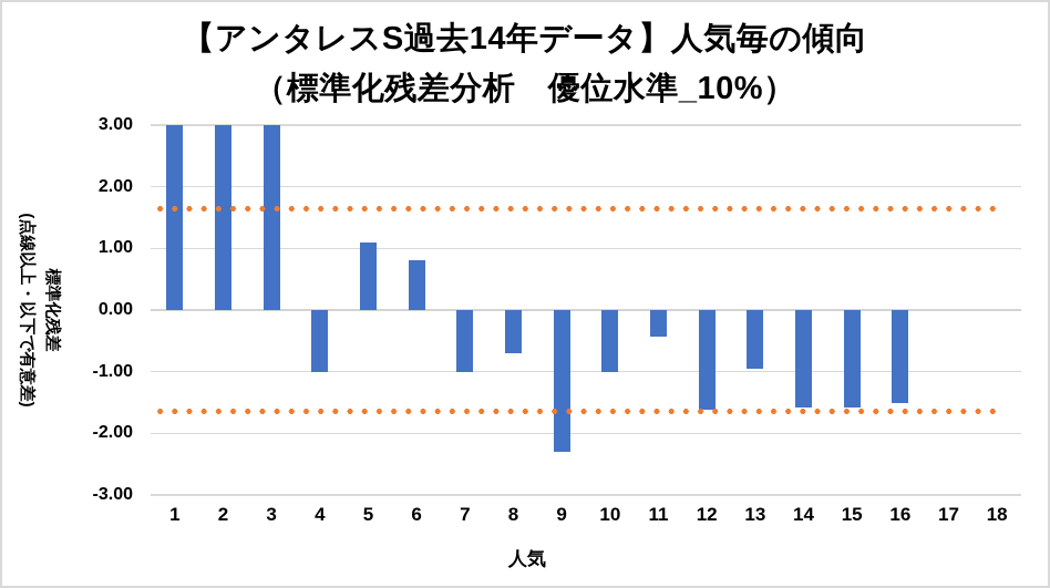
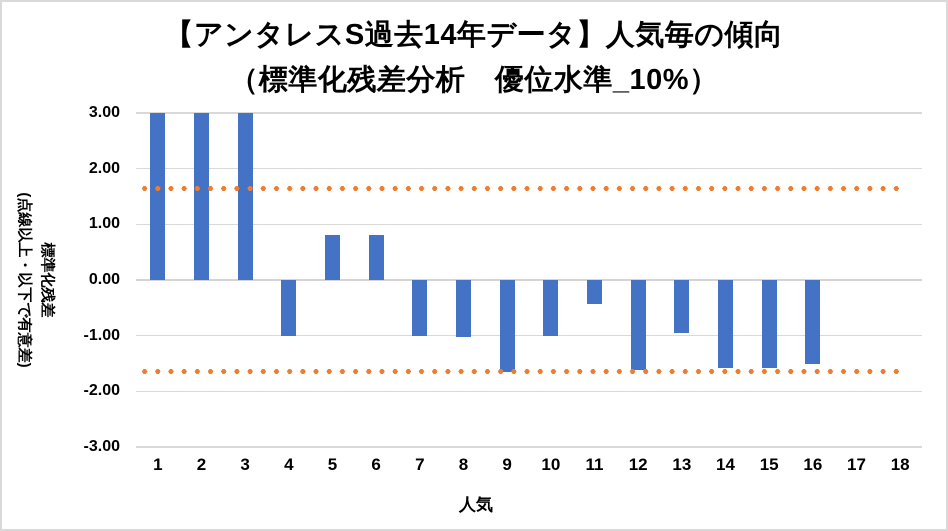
5: 1.1 -> 0.8
8: -0.7 -> -1.0
9: -2.3 -> -1.7
